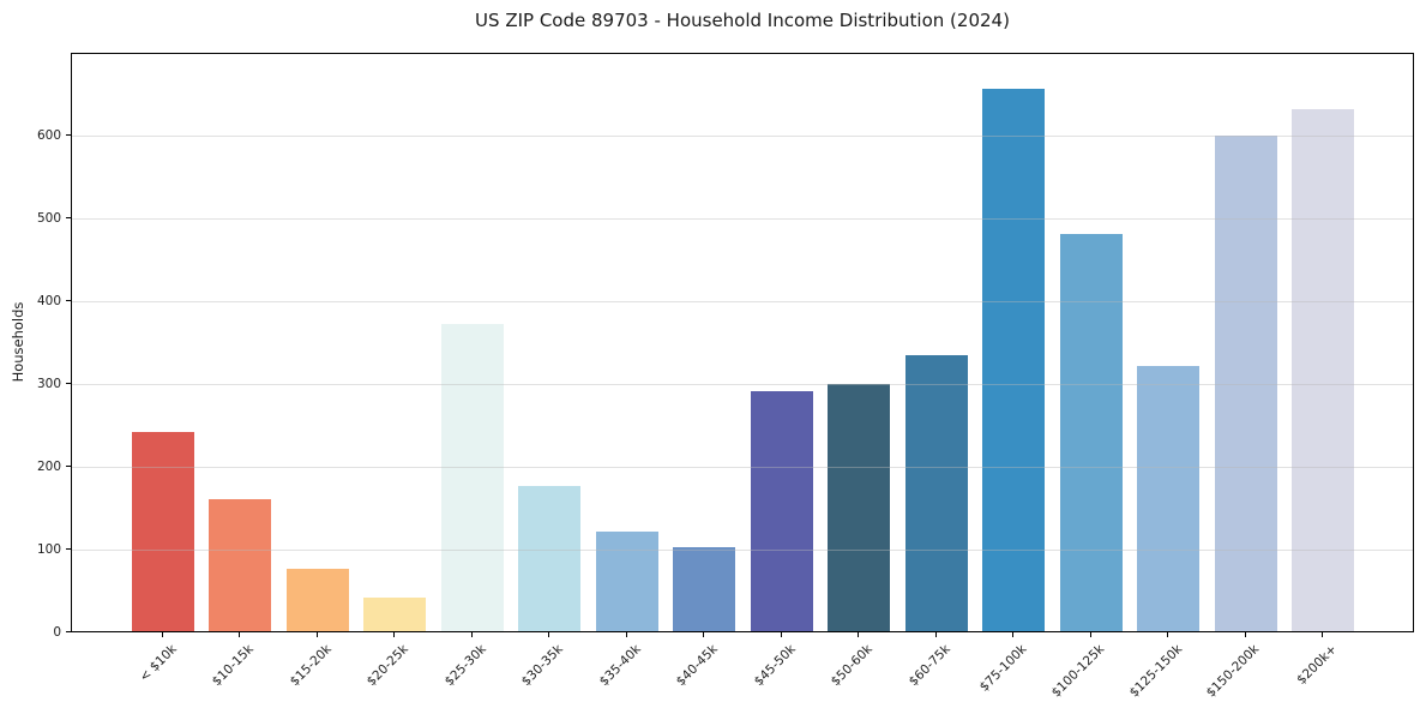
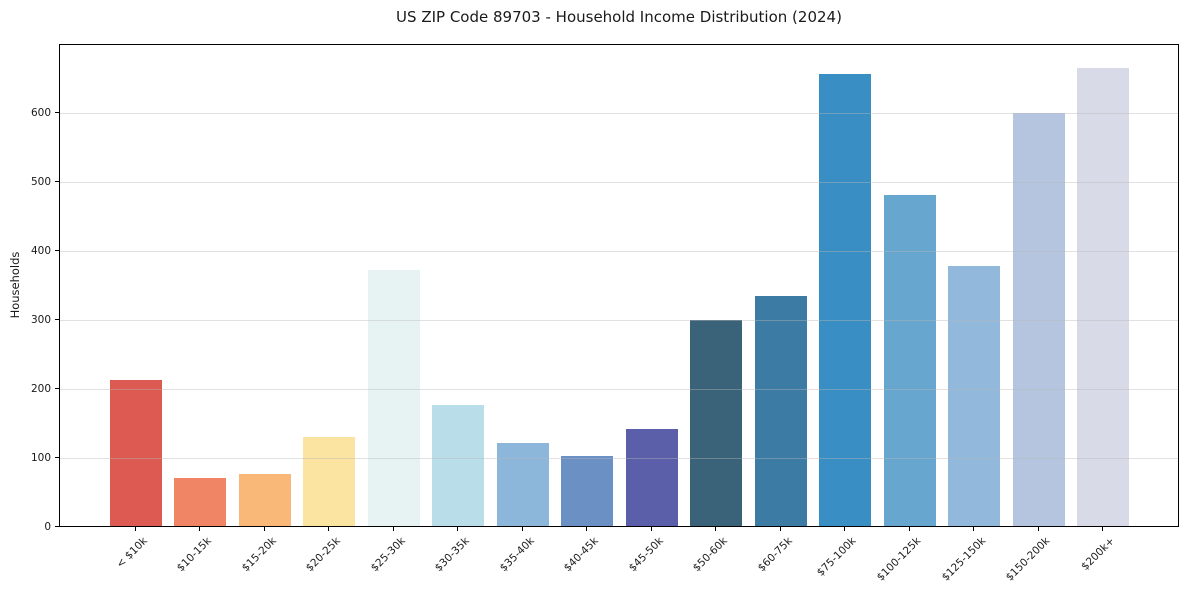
< $10k: 240 -> 210
$10-15k: 160 -> 70
$20-25k: 40 -> 130
$45-50k: 290 -> 140
$125-150k: 320 -> 380
$200k+: 630 -> 660
